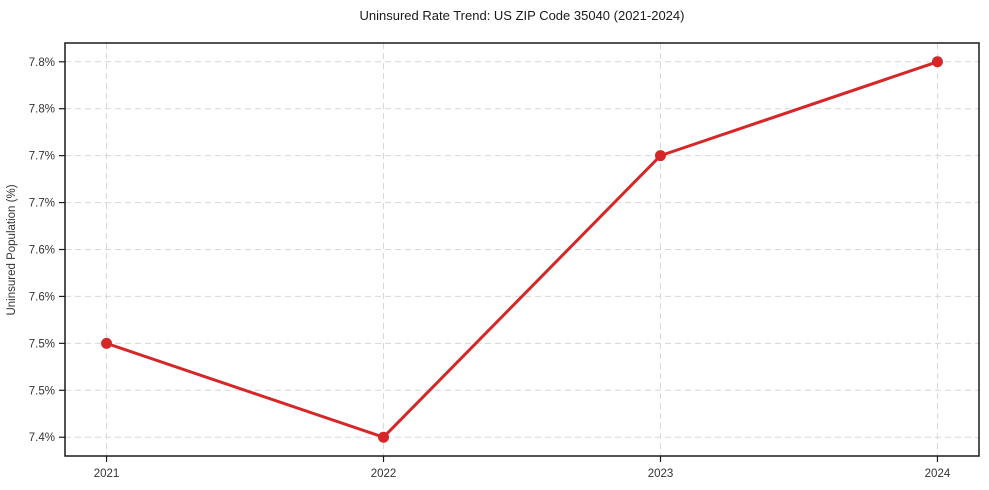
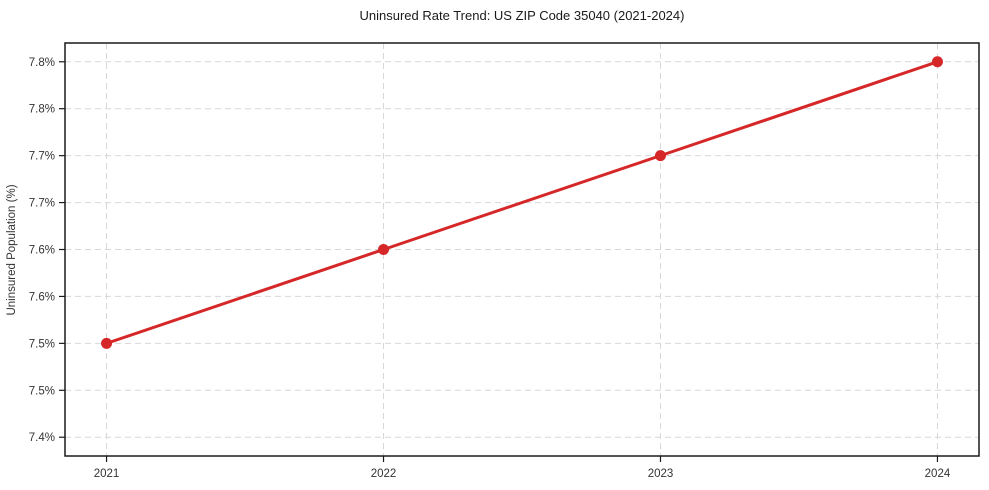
2022: 7.4% -> 7.6%
